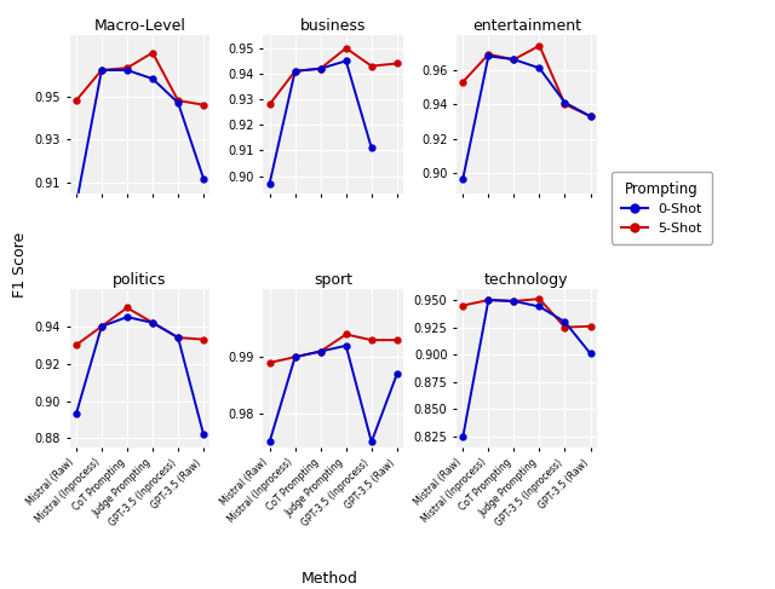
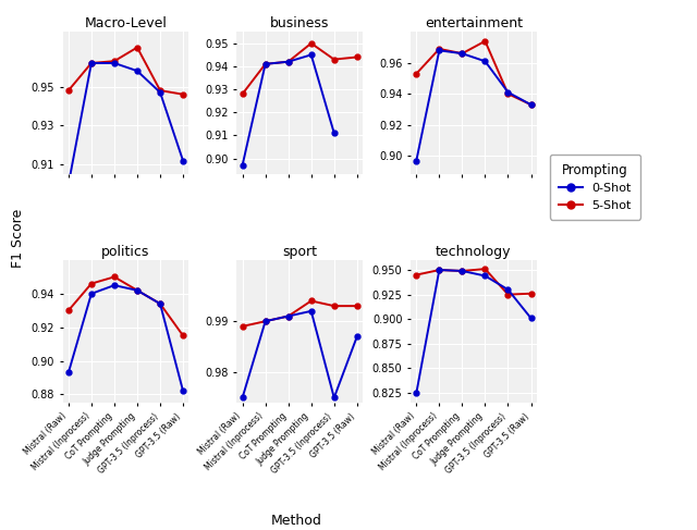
politics/5-Shot/Mistral (Inprocess): 0.940 -> 0.946
politics/5-Shot/GPT-3.5 (Raw): 0.933 -> 0.915
